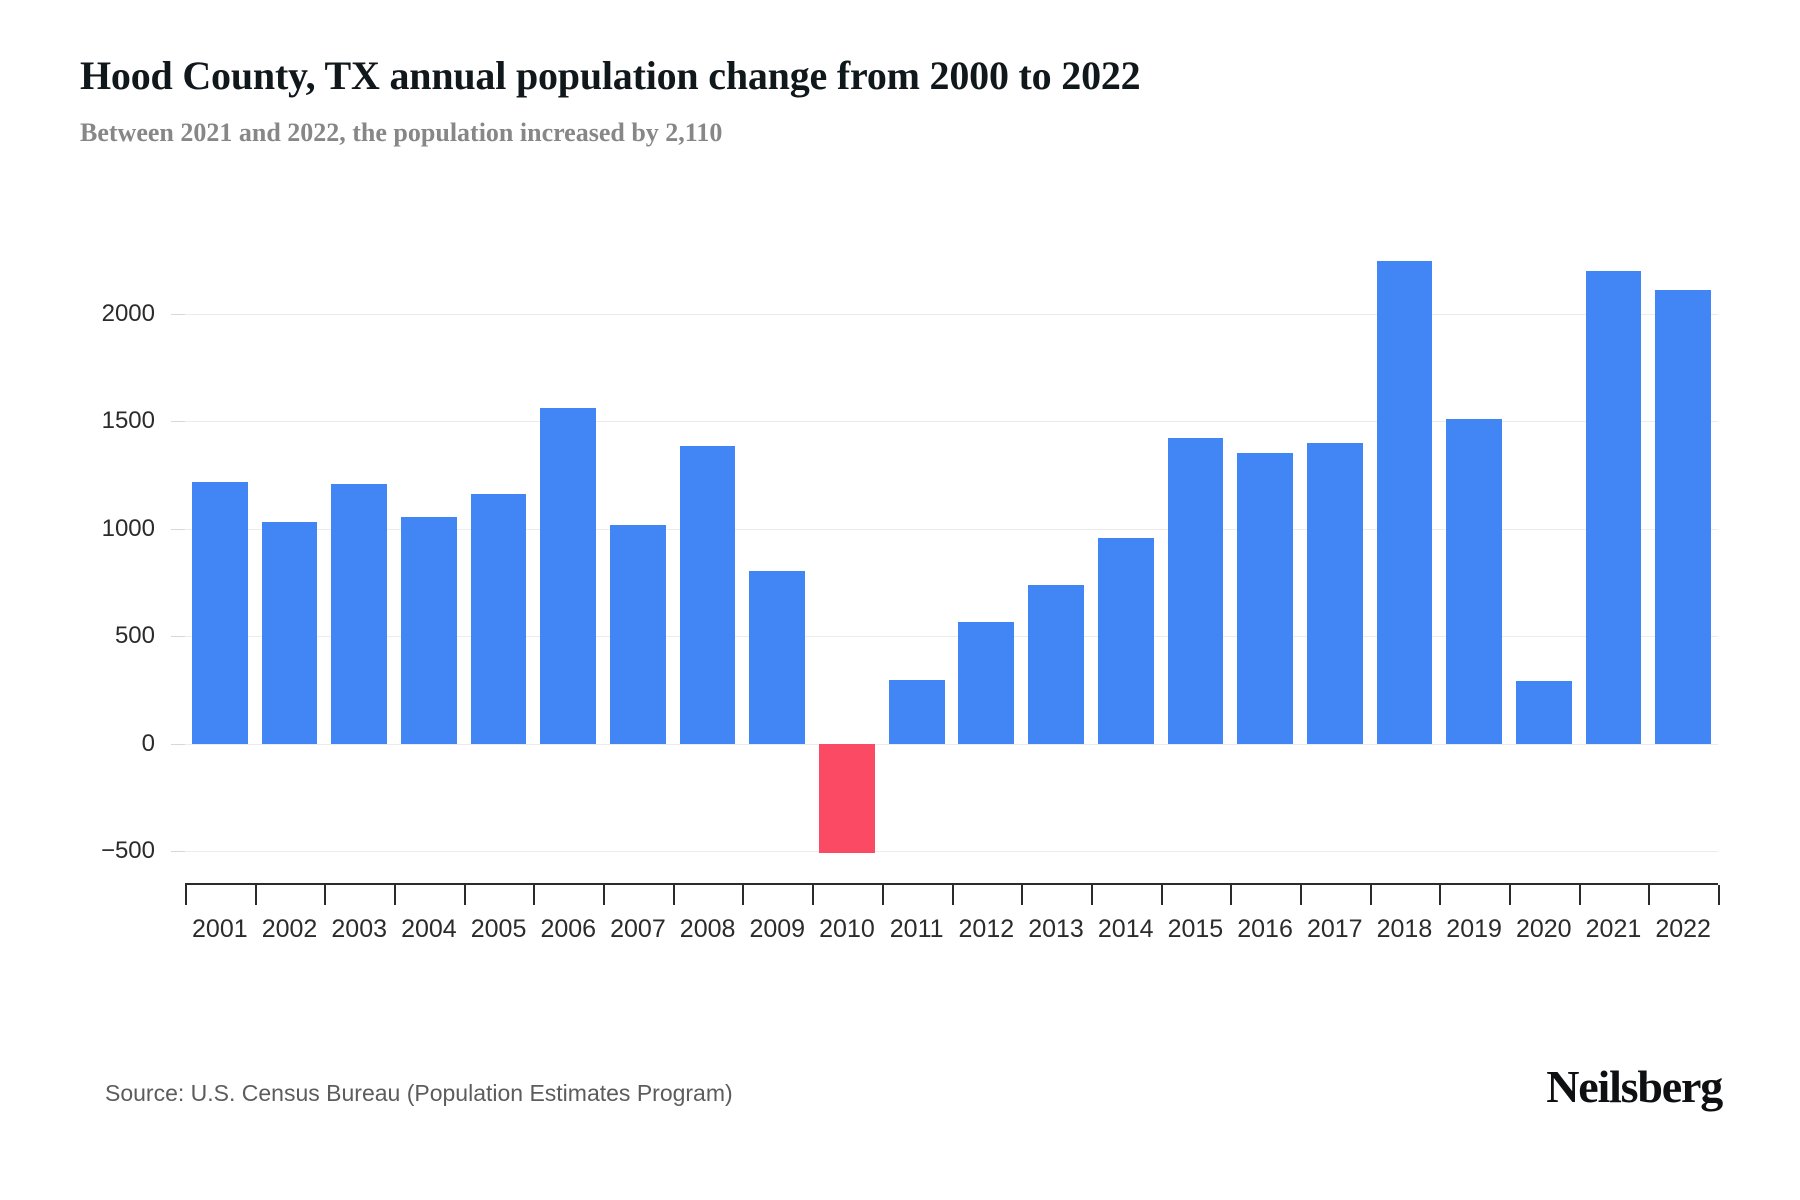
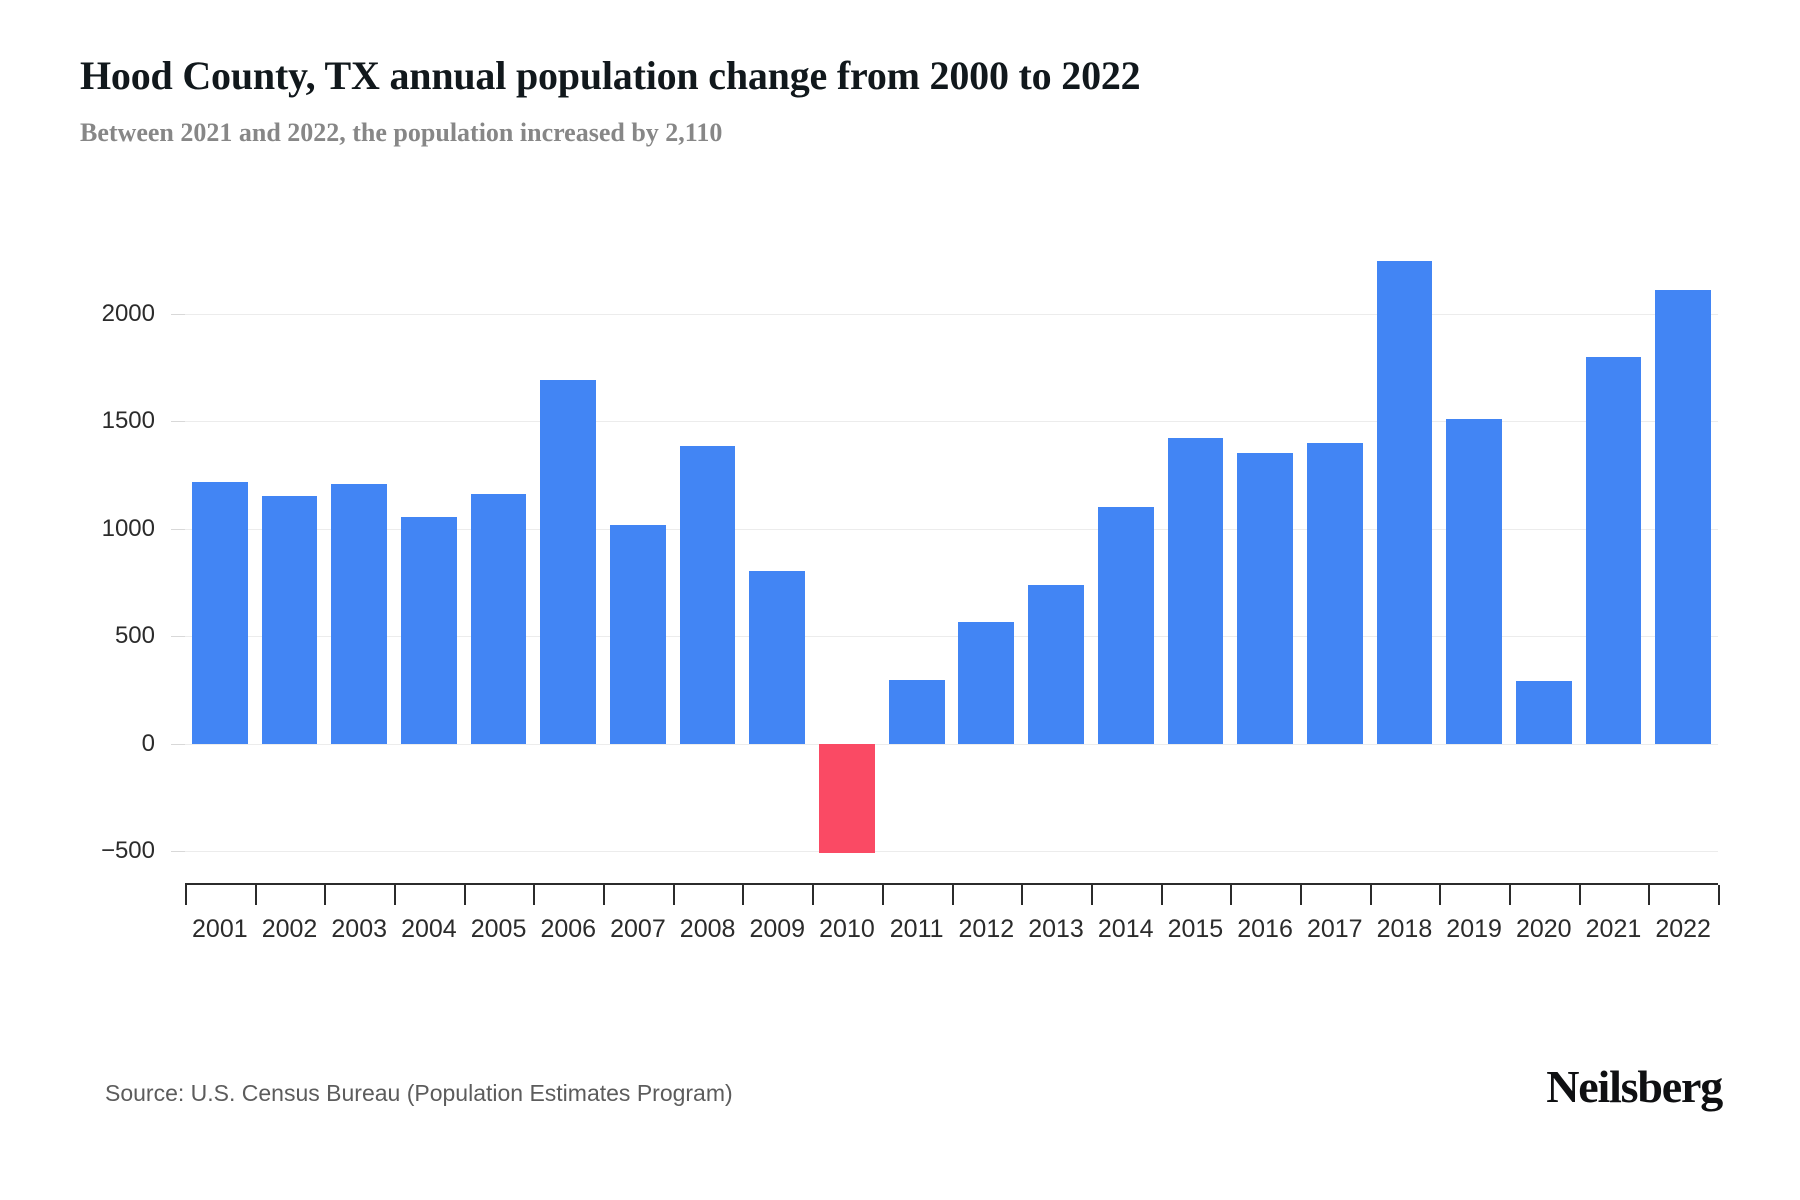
2002: 1030 -> 1150
2006: 1560 -> 1690
2014: 960 -> 1100
2021: 2200 -> 1800
